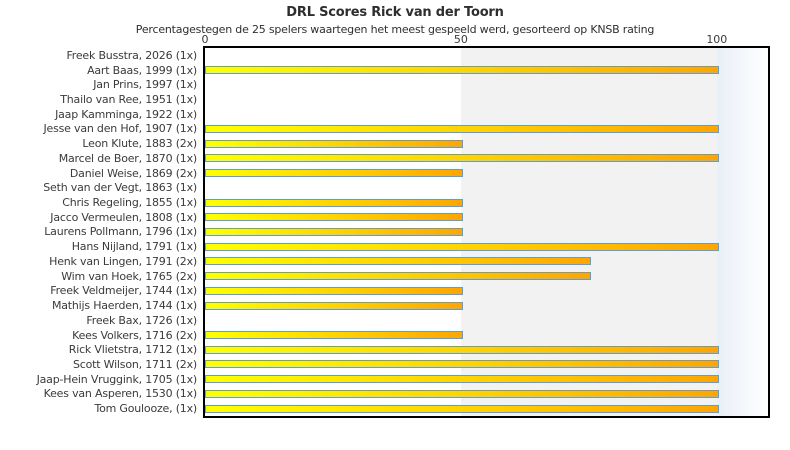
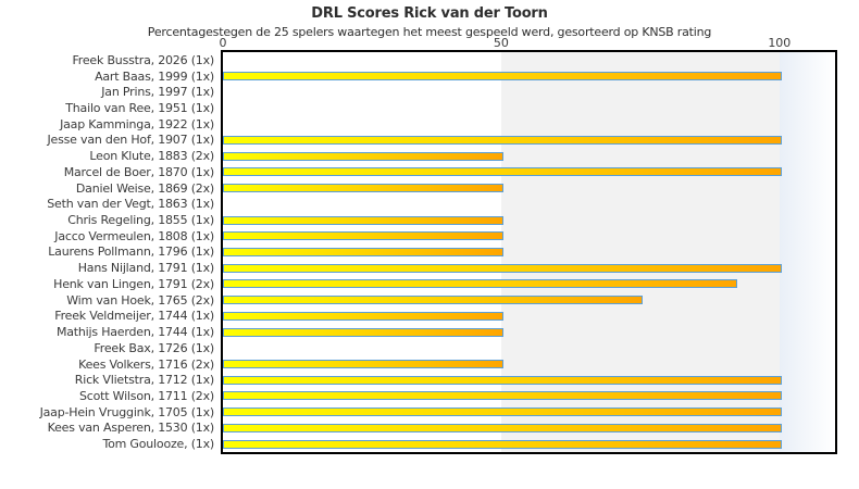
Henk van Lingen, 1791 (2x): 75 -> 92
